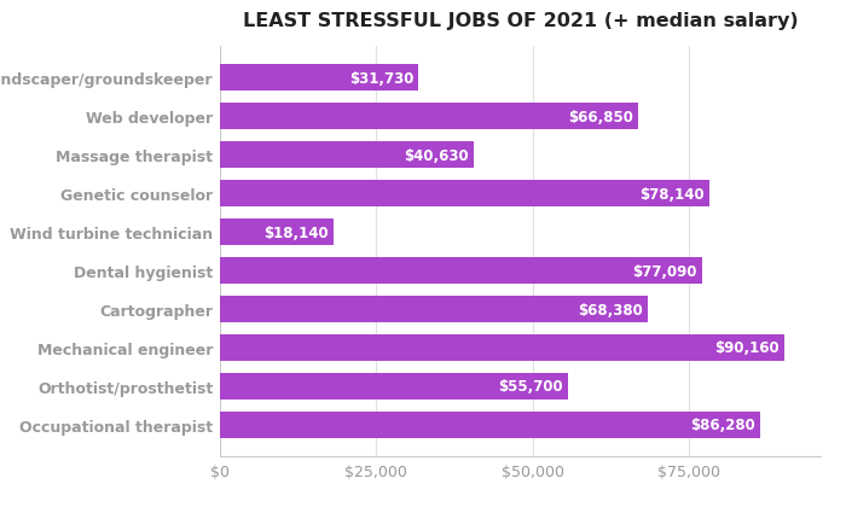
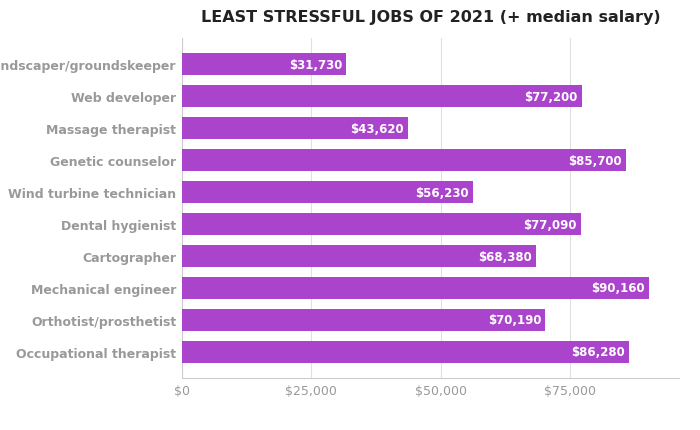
Web developer: $66,850 -> $77,200
Massage therapist: $40,630 -> $43,620
Genetic counselor: $78,140 -> $85,700
Wind turbine technician: $18,140 -> $56,230
Orthotist/prosthetist: $55,700 -> $70,190
